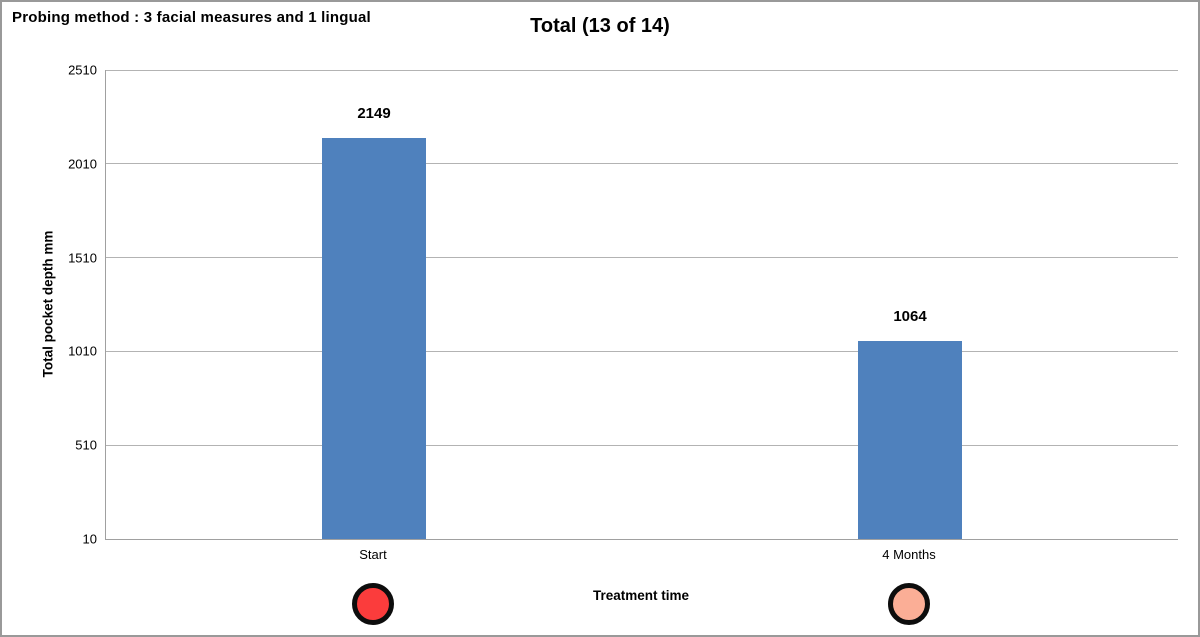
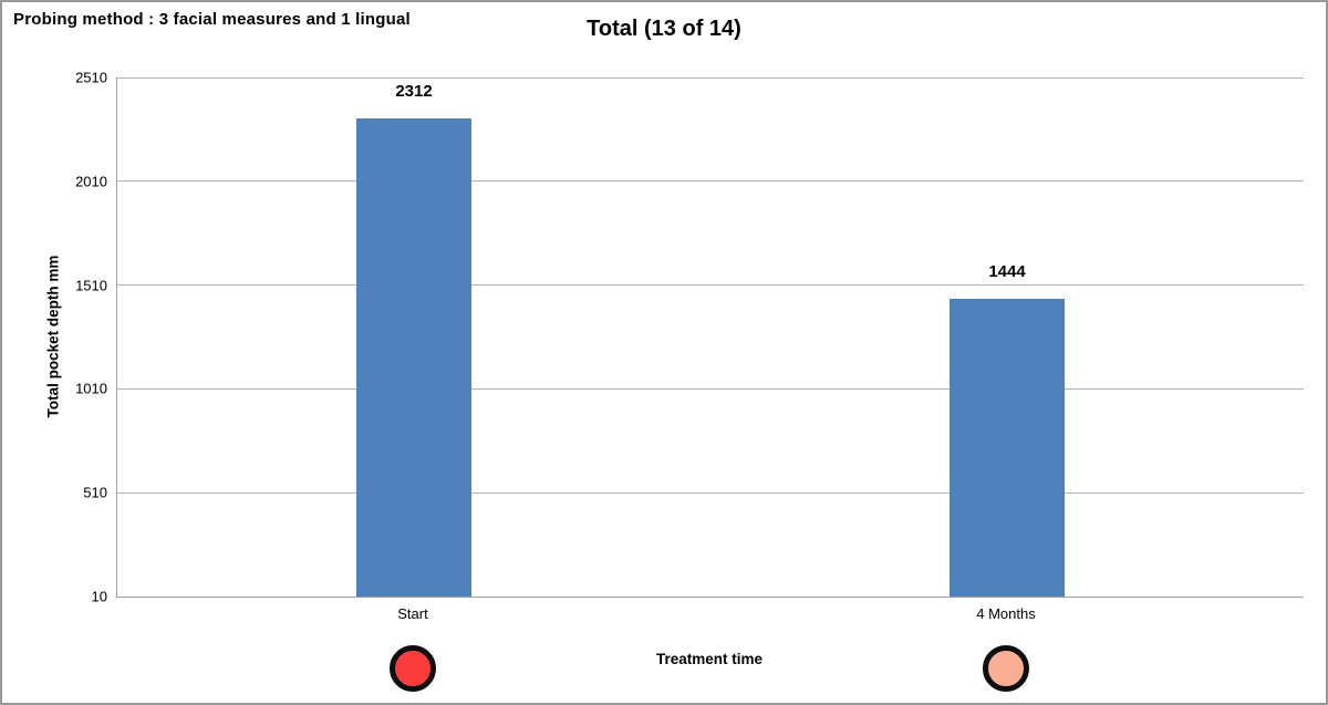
Start: 2149 -> 2312
4 Months: 1064 -> 1444
